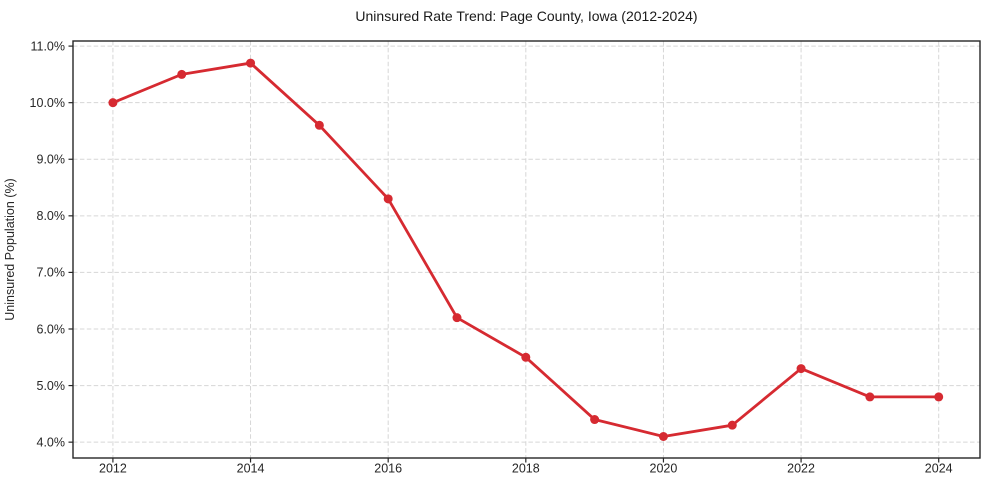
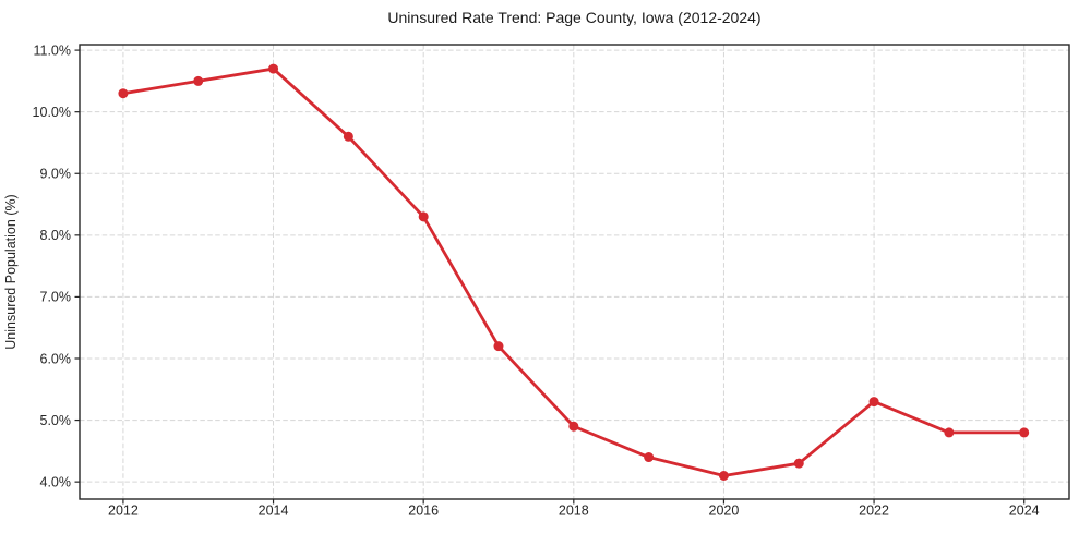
2012: 10.0% -> 10.3%
2018: 5.5% -> 4.9%
